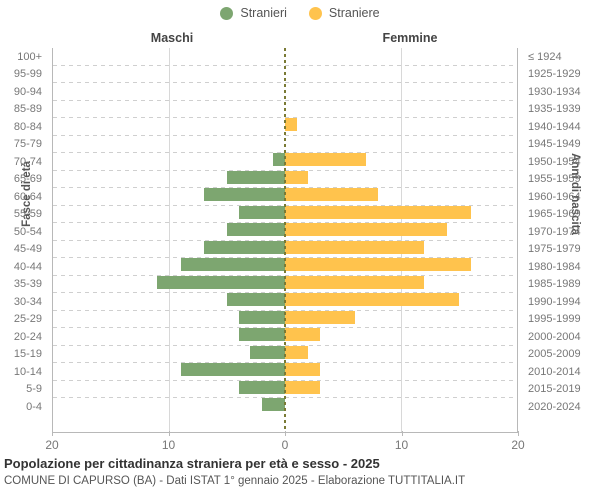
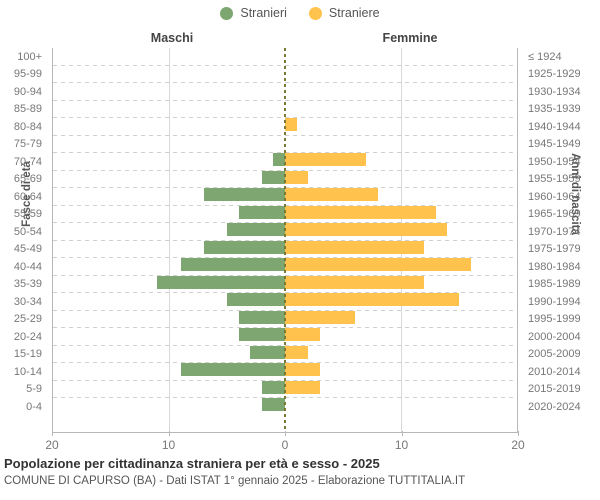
Stranieri/65-69: 5 -> 2
Straniere/55-59: 16 -> 13
Stranieri/5-9: 4 -> 2
